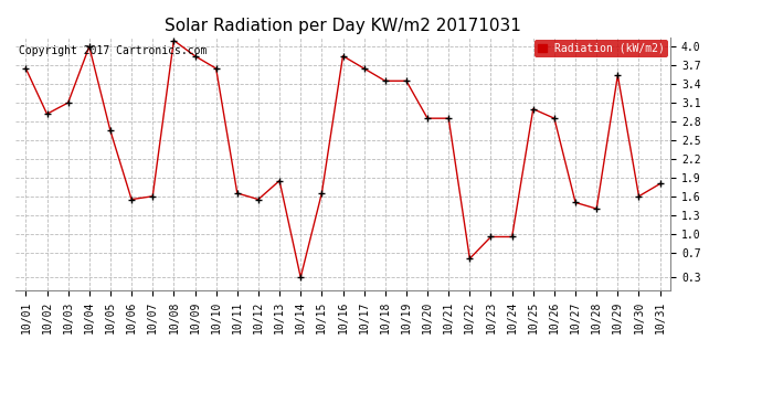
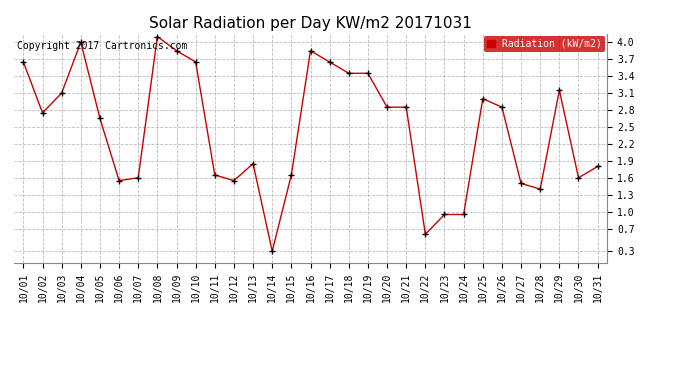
10/02: 2.92 -> 2.75
10/29: 3.54 -> 3.15
